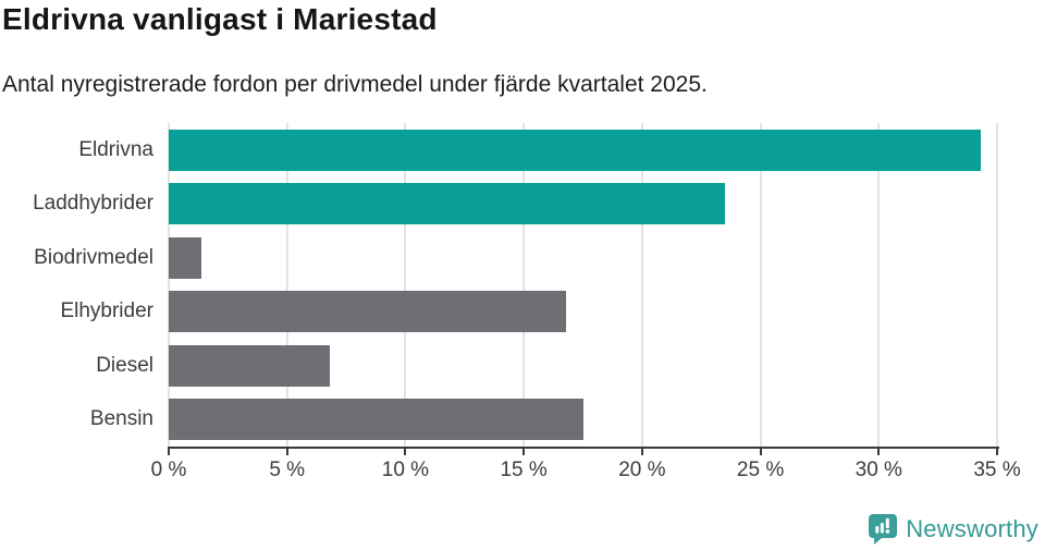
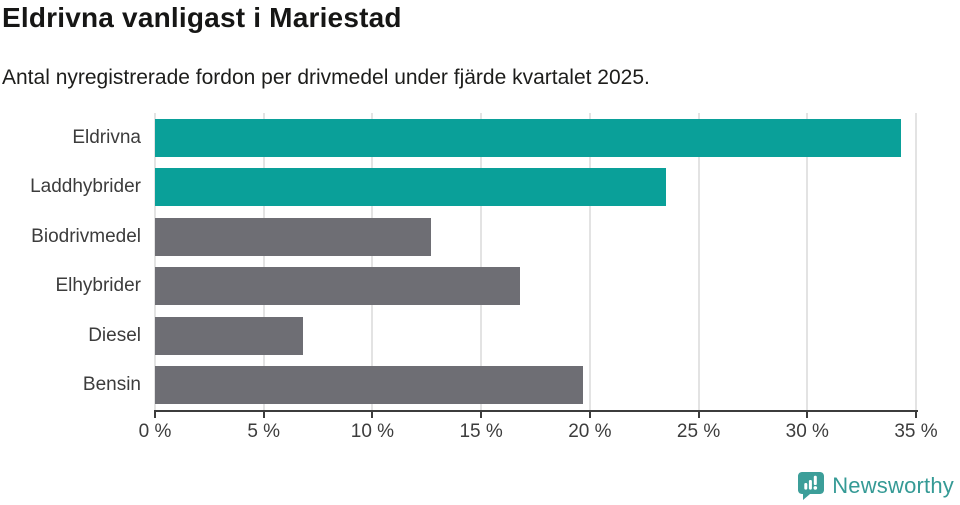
Biodrivmedel: 1.4% -> 12.7%
Bensin: 17.5% -> 19.7%
